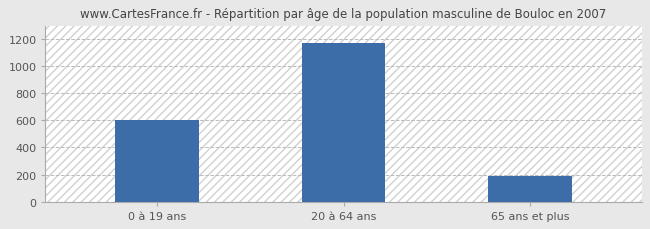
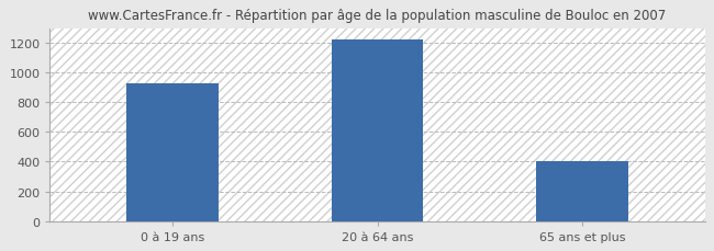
0 à 19 ans: 600 -> 930
20 à 64 ans: 1170 -> 1220
65 ans et plus: 190 -> 400
